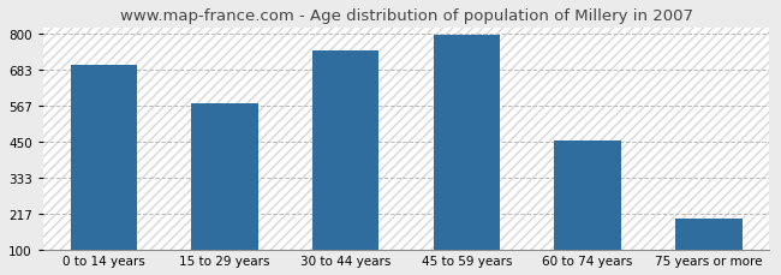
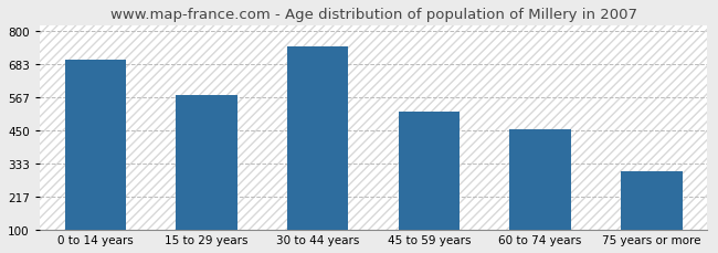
45 to 59 years: 795 -> 515
75 years or more: 200 -> 305
